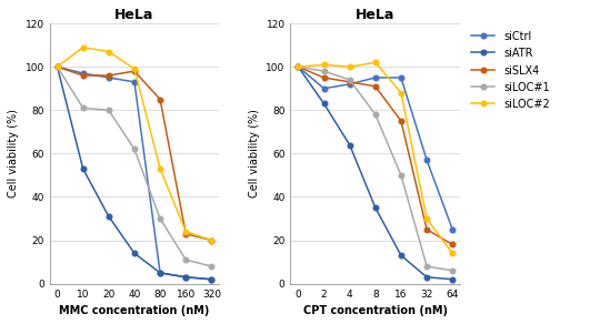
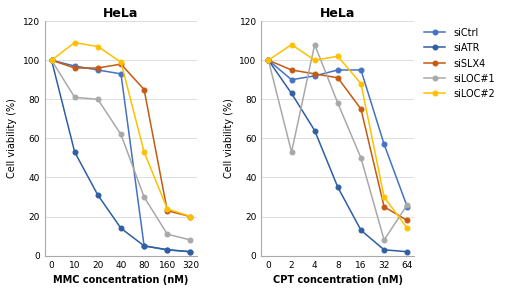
siLOC#1/2: 98 -> 53
siLOC#2/2: 101 -> 108
siLOC#1/4: 94 -> 108
siLOC#1/64: 6 -> 26
